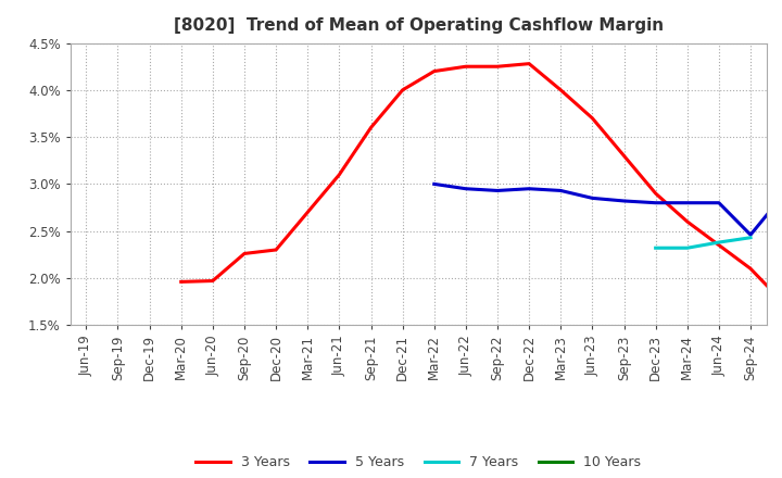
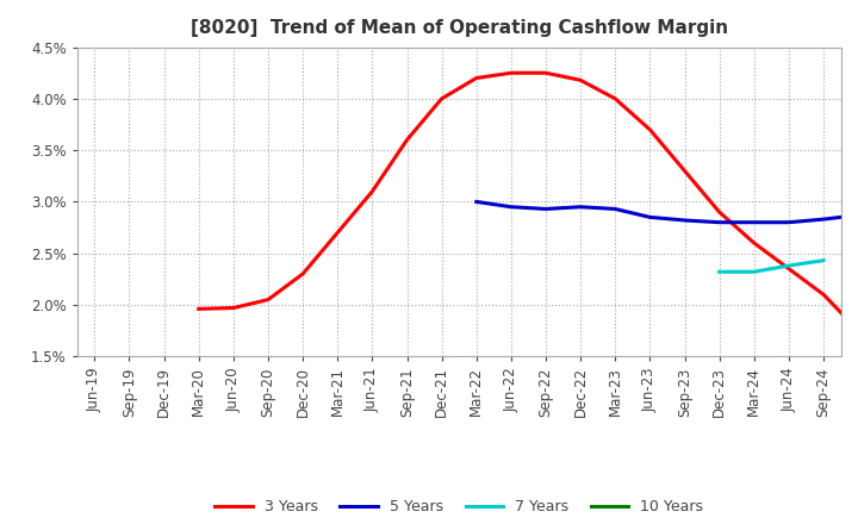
3 Years/Sep-20: 2.26% -> 2.05%
3 Years/Dec-22: 4.28% -> 4.18%
5 Years/Sep-24: 2.46% -> 2.83%
